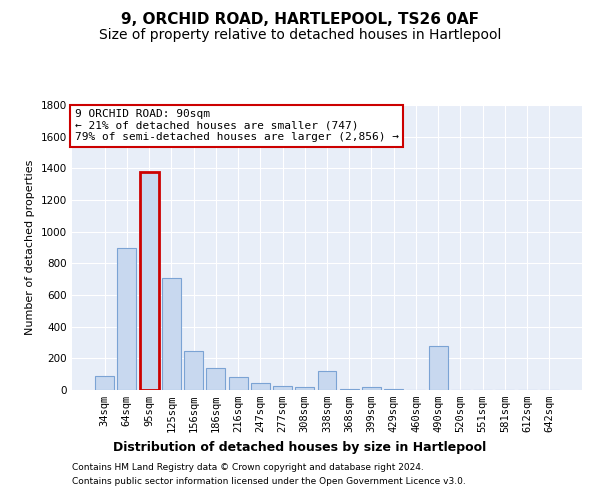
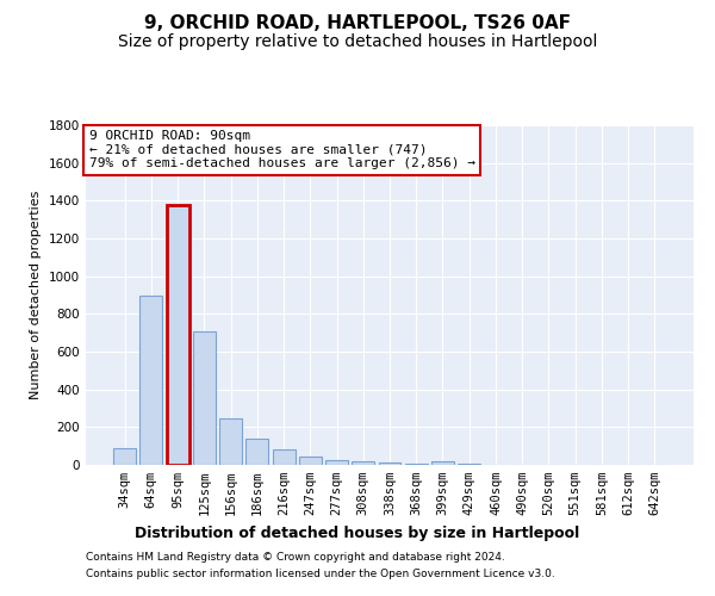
338sqm: 120 -> 20
490sqm: 280 -> 0
